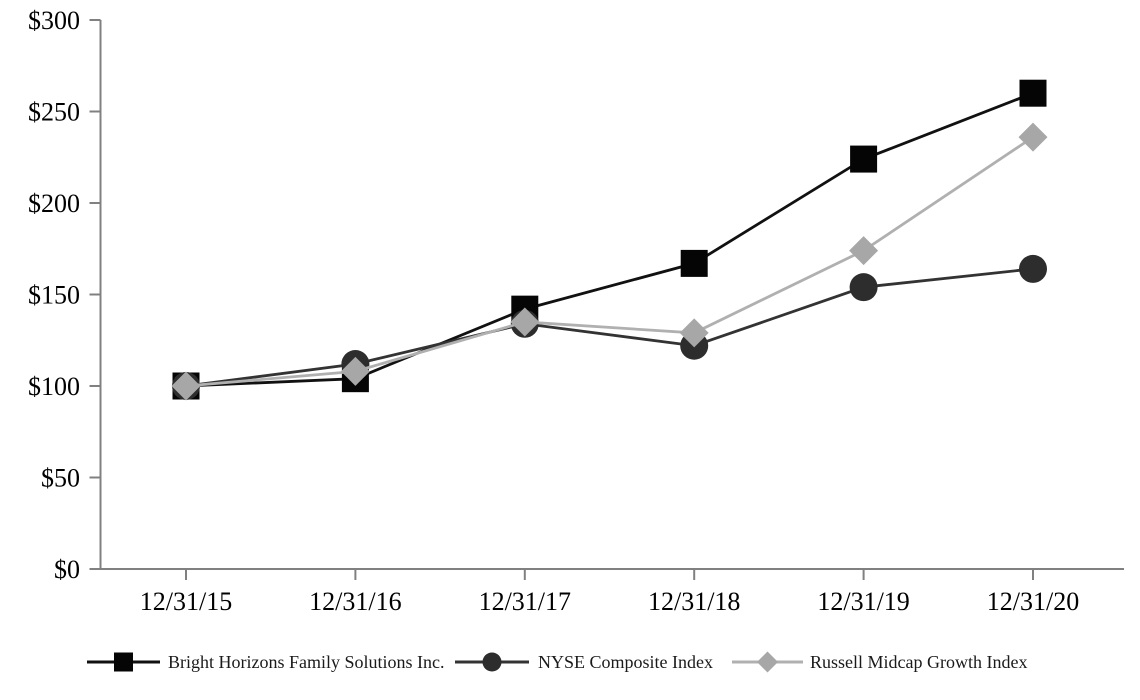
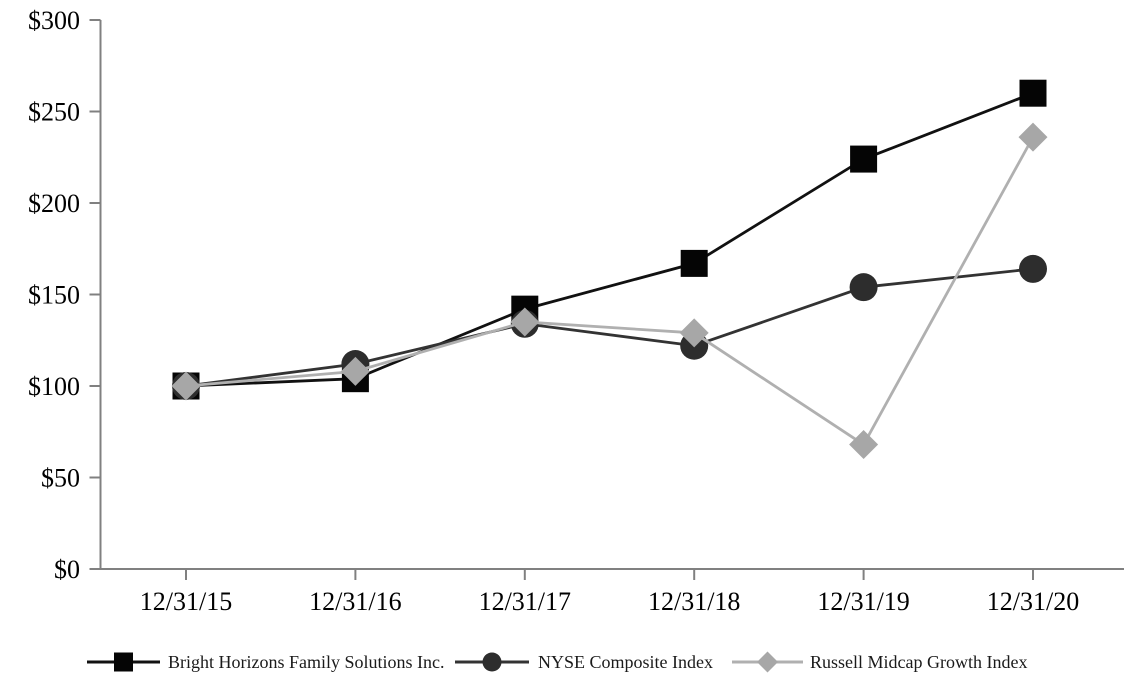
Russell Midcap Growth Index/12/31/19: $174 -> $68
